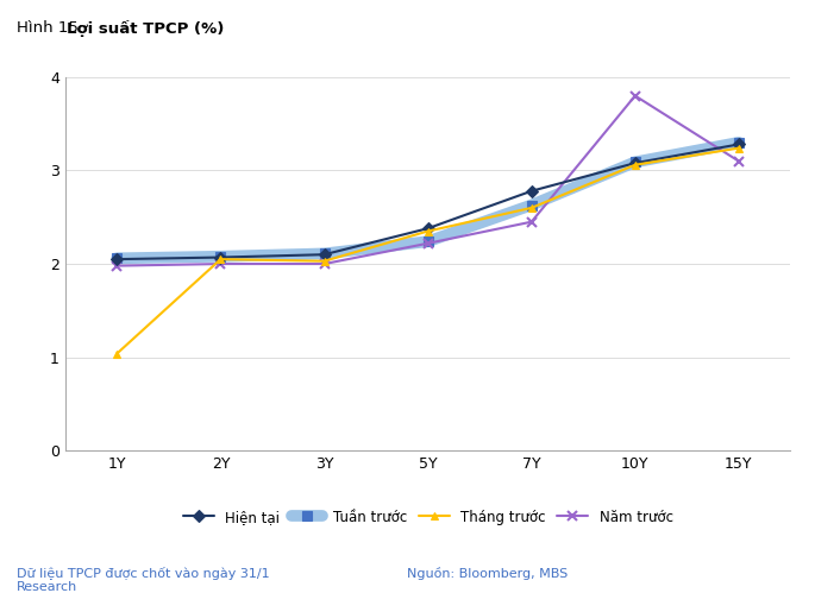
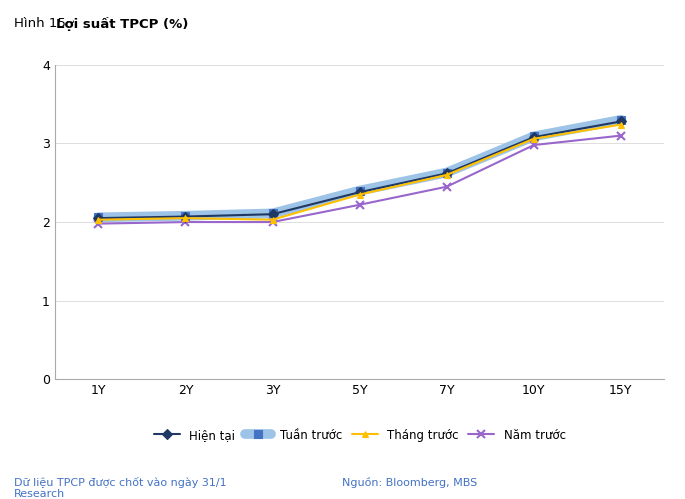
Tháng trước/1Y: 1.04 -> 2.03
Tuần trước/5Y: 2.24 -> 2.40
Hiện tại/7Y: 2.78 -> 2.62
Năm trước/10Y: 3.80 -> 2.98
